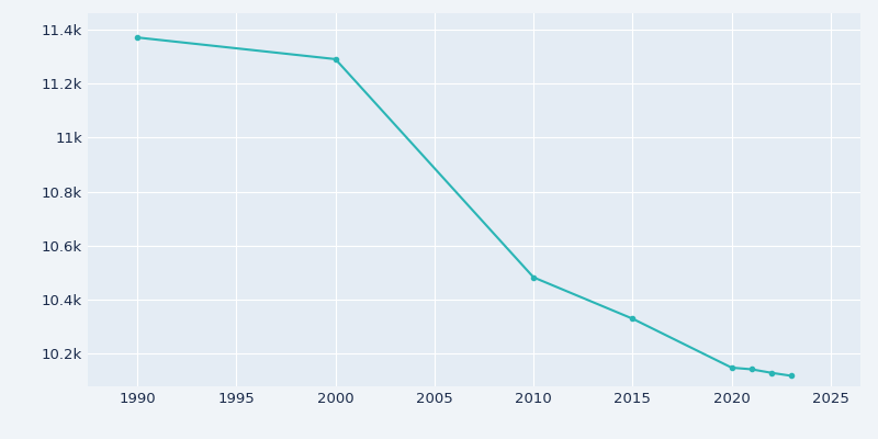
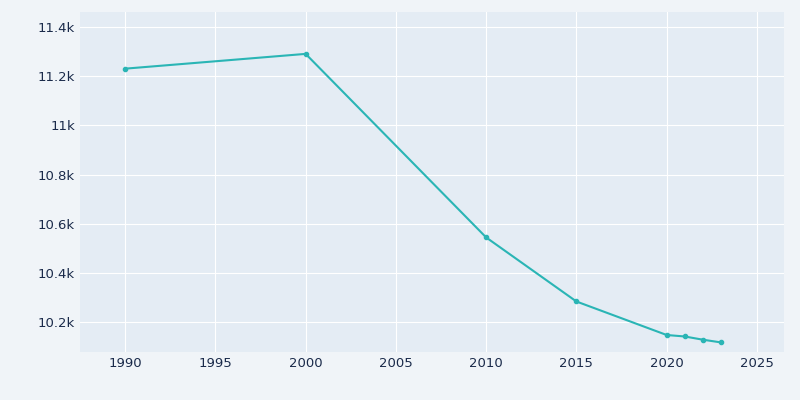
1990: 11.370k -> 11.230k
2010: 10.483k -> 10.545k
2015: 10.330k -> 10.285k
